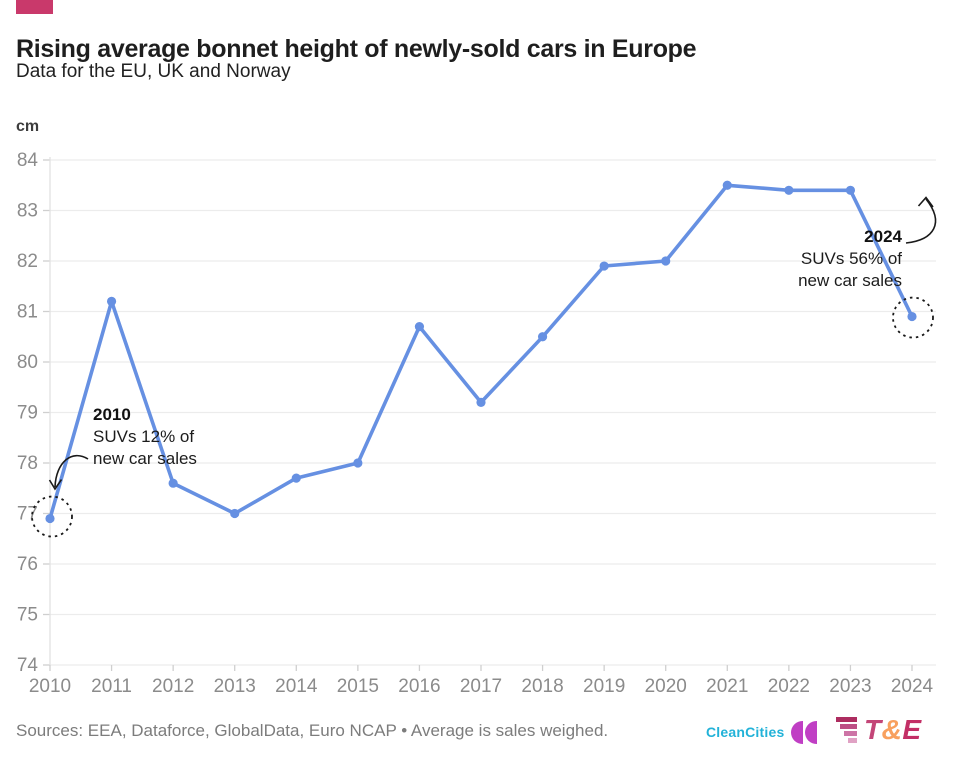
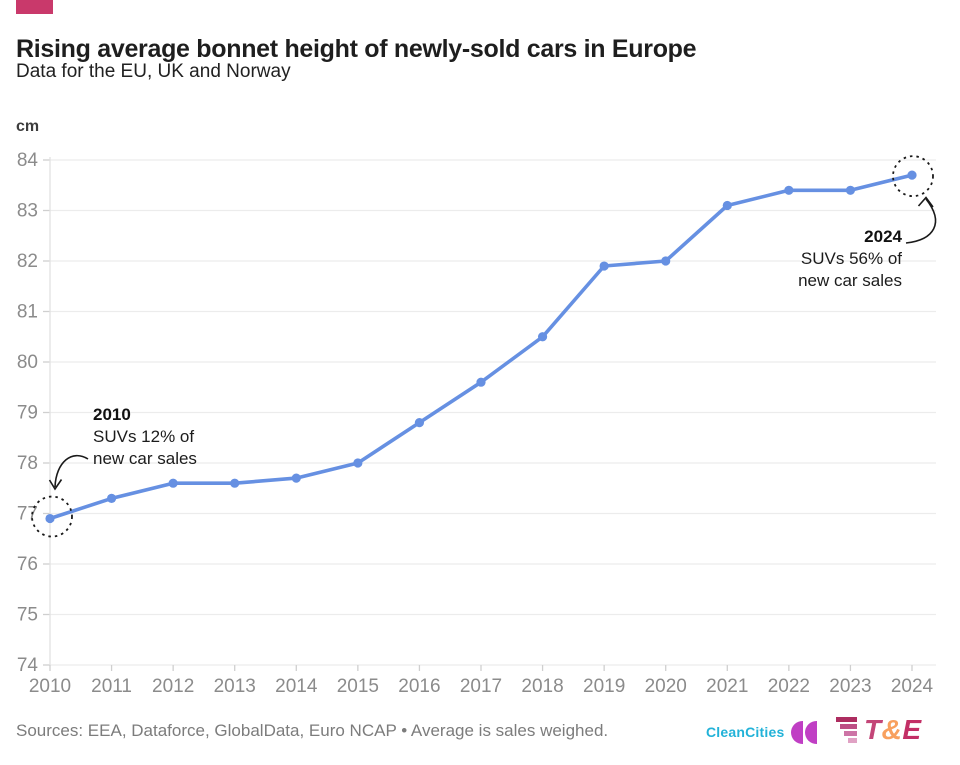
2011: 81.2 -> 77.3
2013: 77.0 -> 77.6
2016: 80.7 -> 78.8
2017: 79.2 -> 79.6
2021: 83.5 -> 83.1
2024: 80.9 -> 83.7
